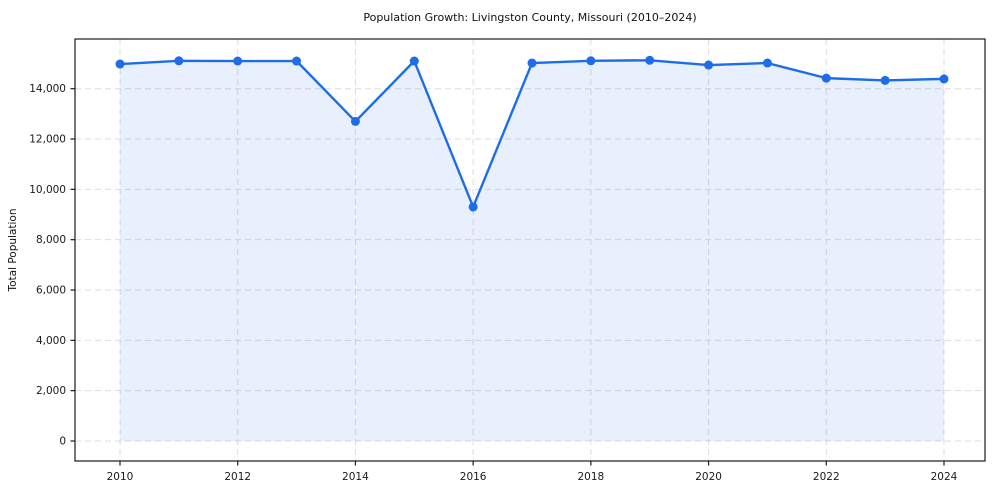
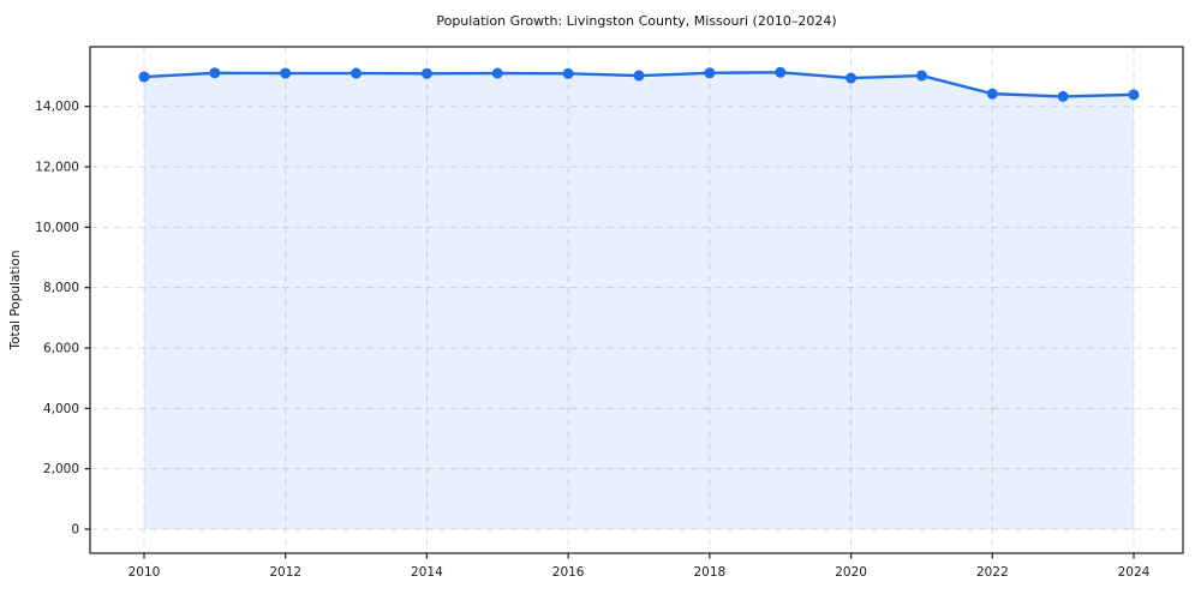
2014: 12700 -> 15100
2016: 9300 -> 15100
